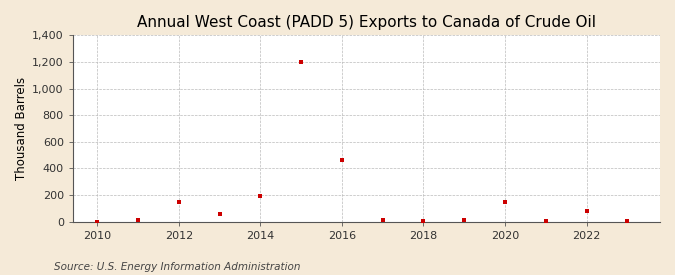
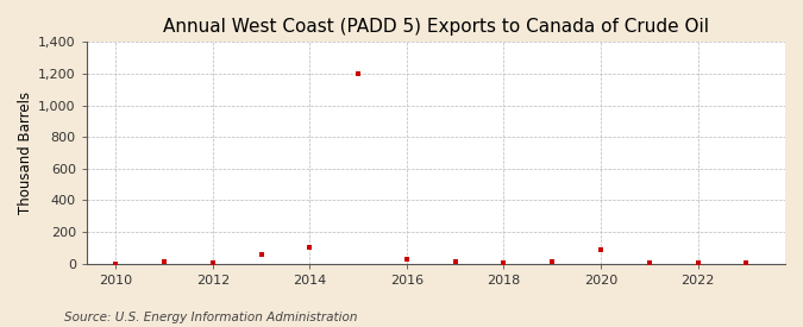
2012: 150 -> 0
2014: 190 -> 100
2016: 460 -> 20
2020: 150 -> 90
2022: 80 -> 0
